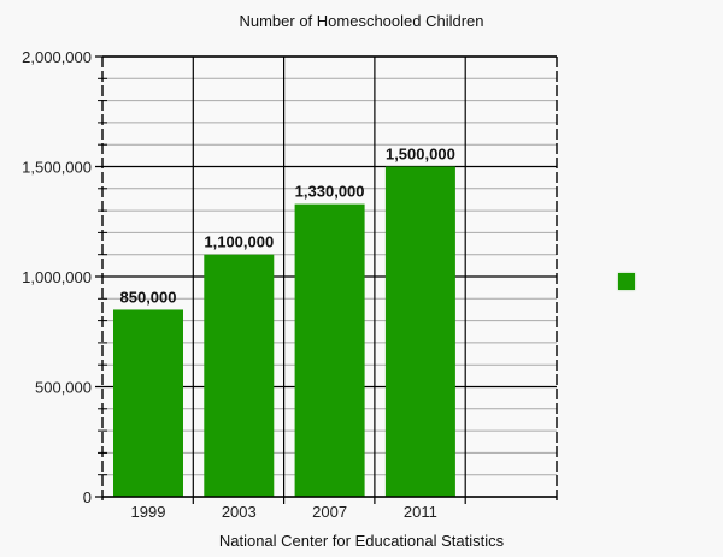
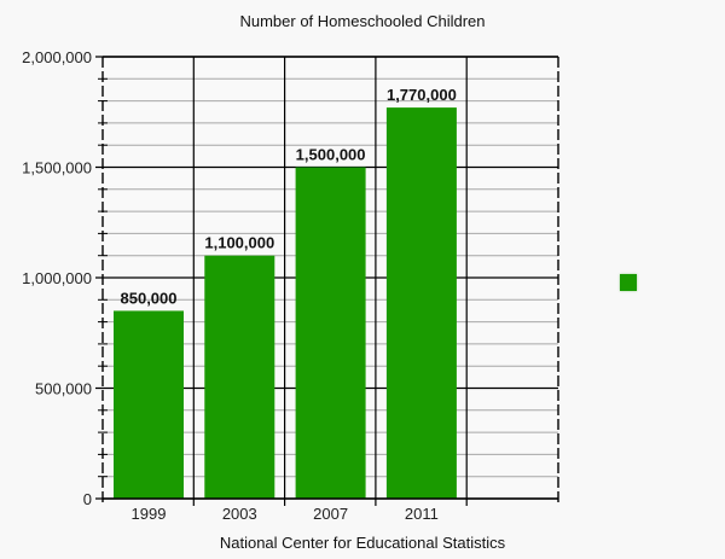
2007: 1,330,000 -> 1,500,000
2011: 1,500,000 -> 1,770,000
